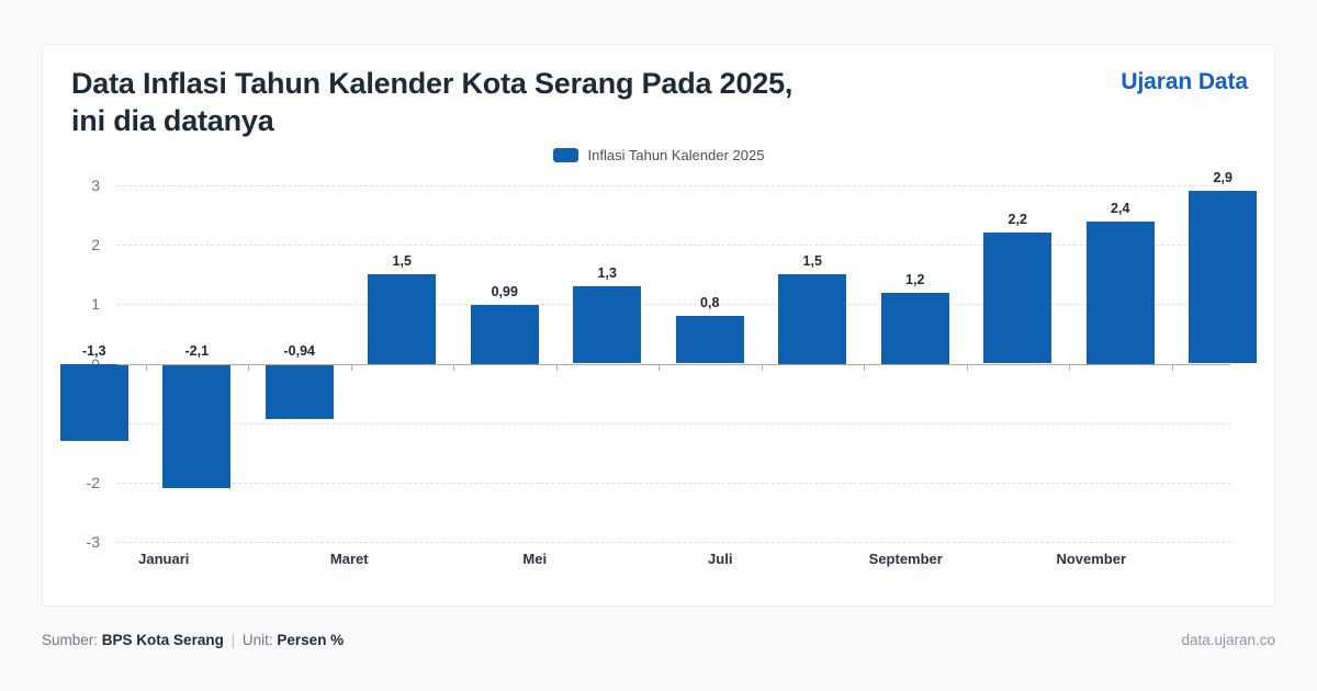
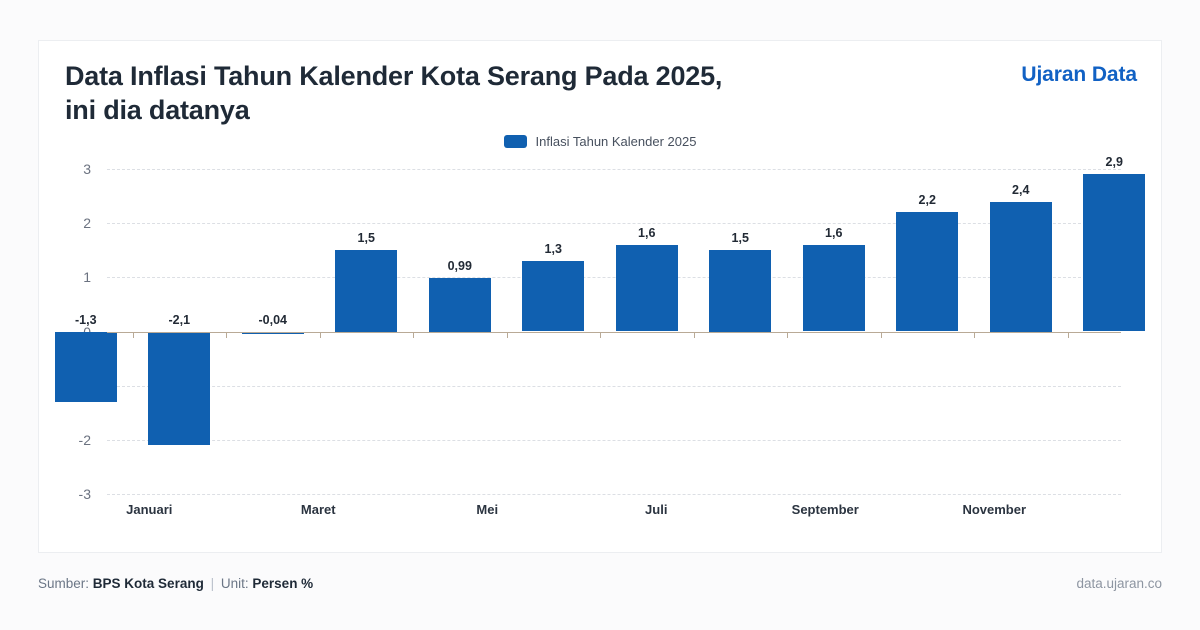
Maret: -0,94 -> -0,04
Juli: 0,8 -> 1,6
September: 1,2 -> 1,6
